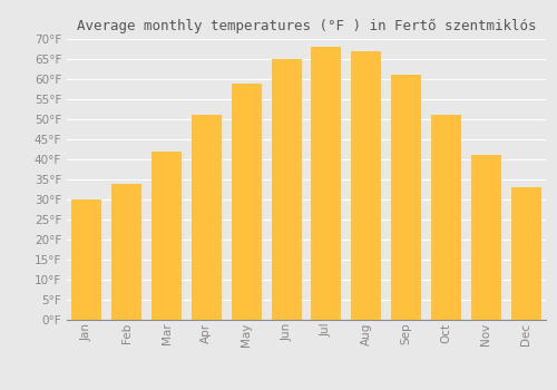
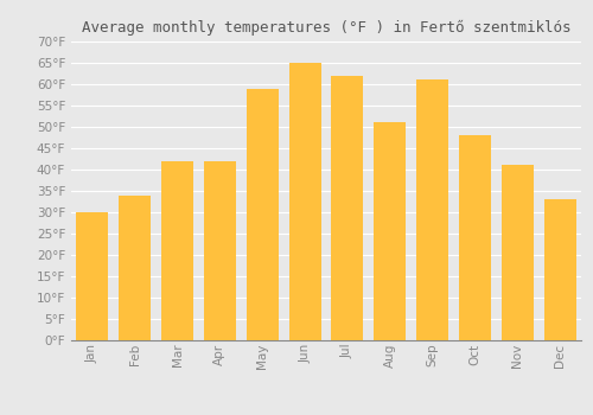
Apr: 51°F -> 42°F
Jul: 68°F -> 62°F
Aug: 67°F -> 51°F
Oct: 51°F -> 48°F
